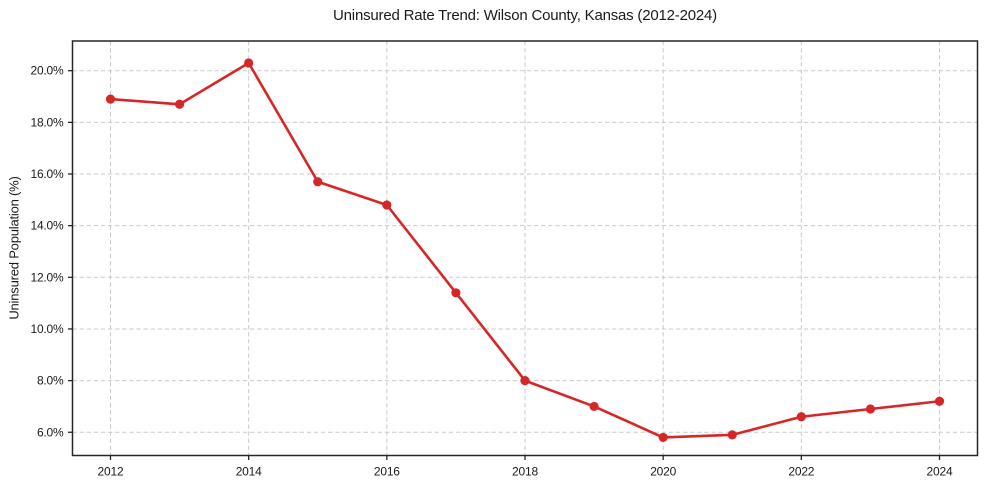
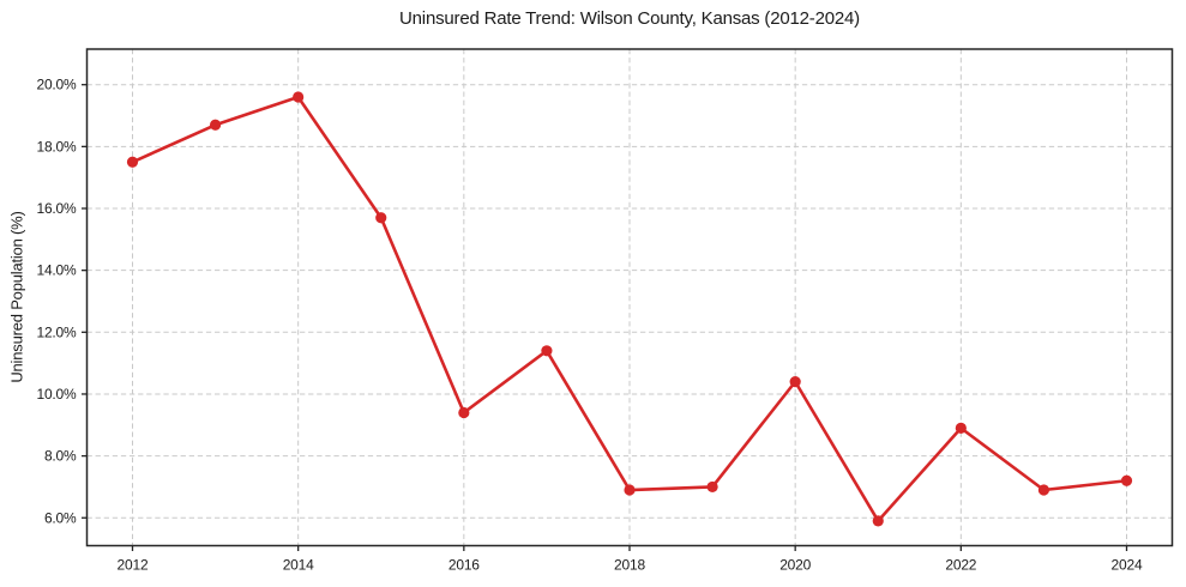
2012: 18.9% -> 17.5%
2014: 20.3% -> 19.6%
2016: 14.8% -> 9.4%
2018: 8.0% -> 6.9%
2020: 5.8% -> 10.4%
2022: 6.6% -> 8.9%
